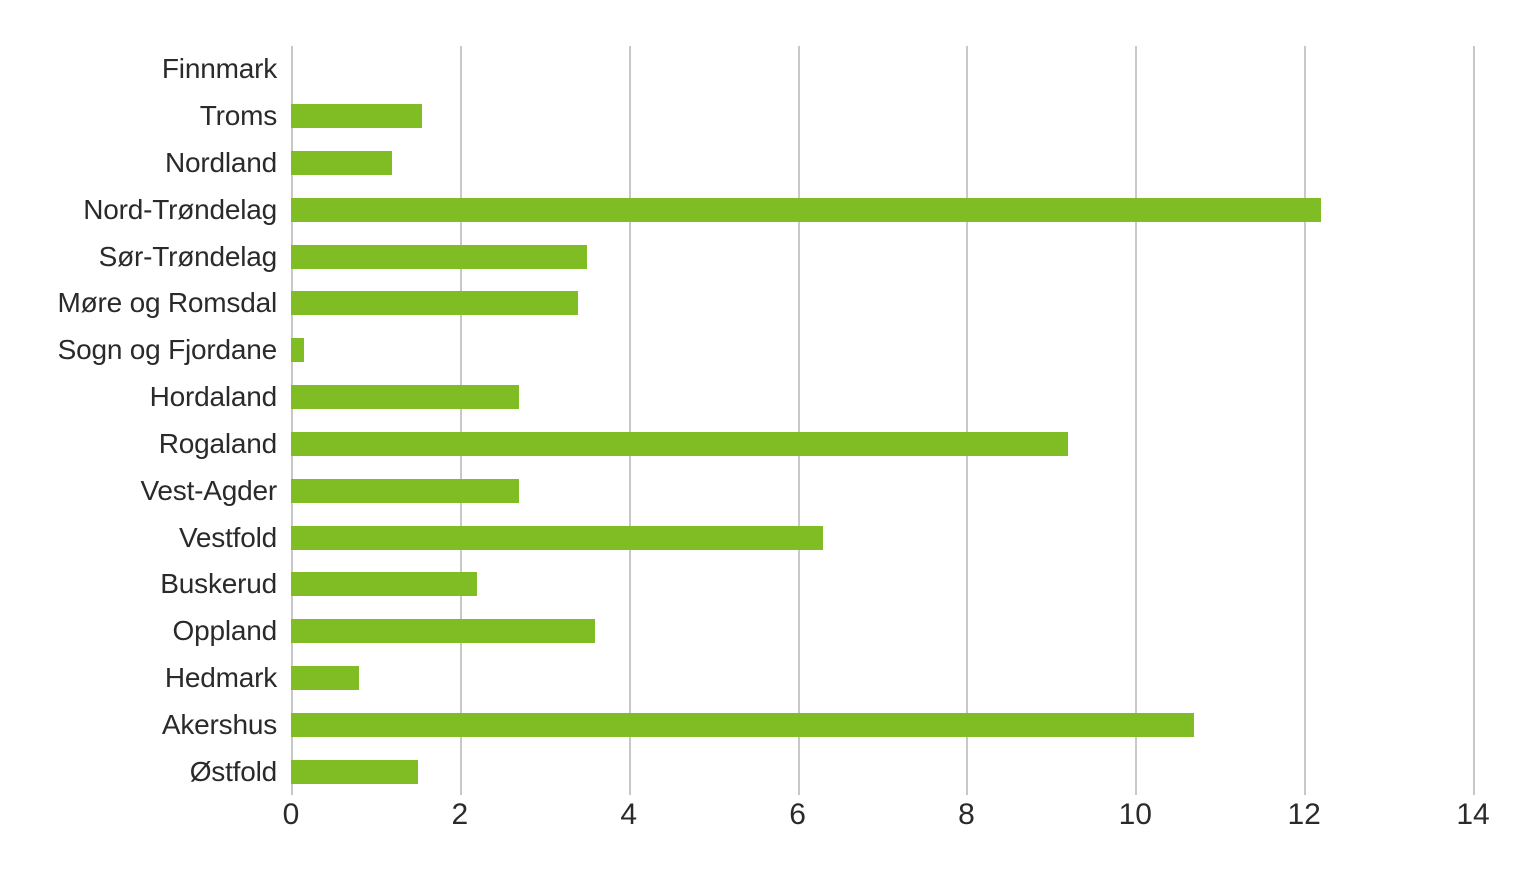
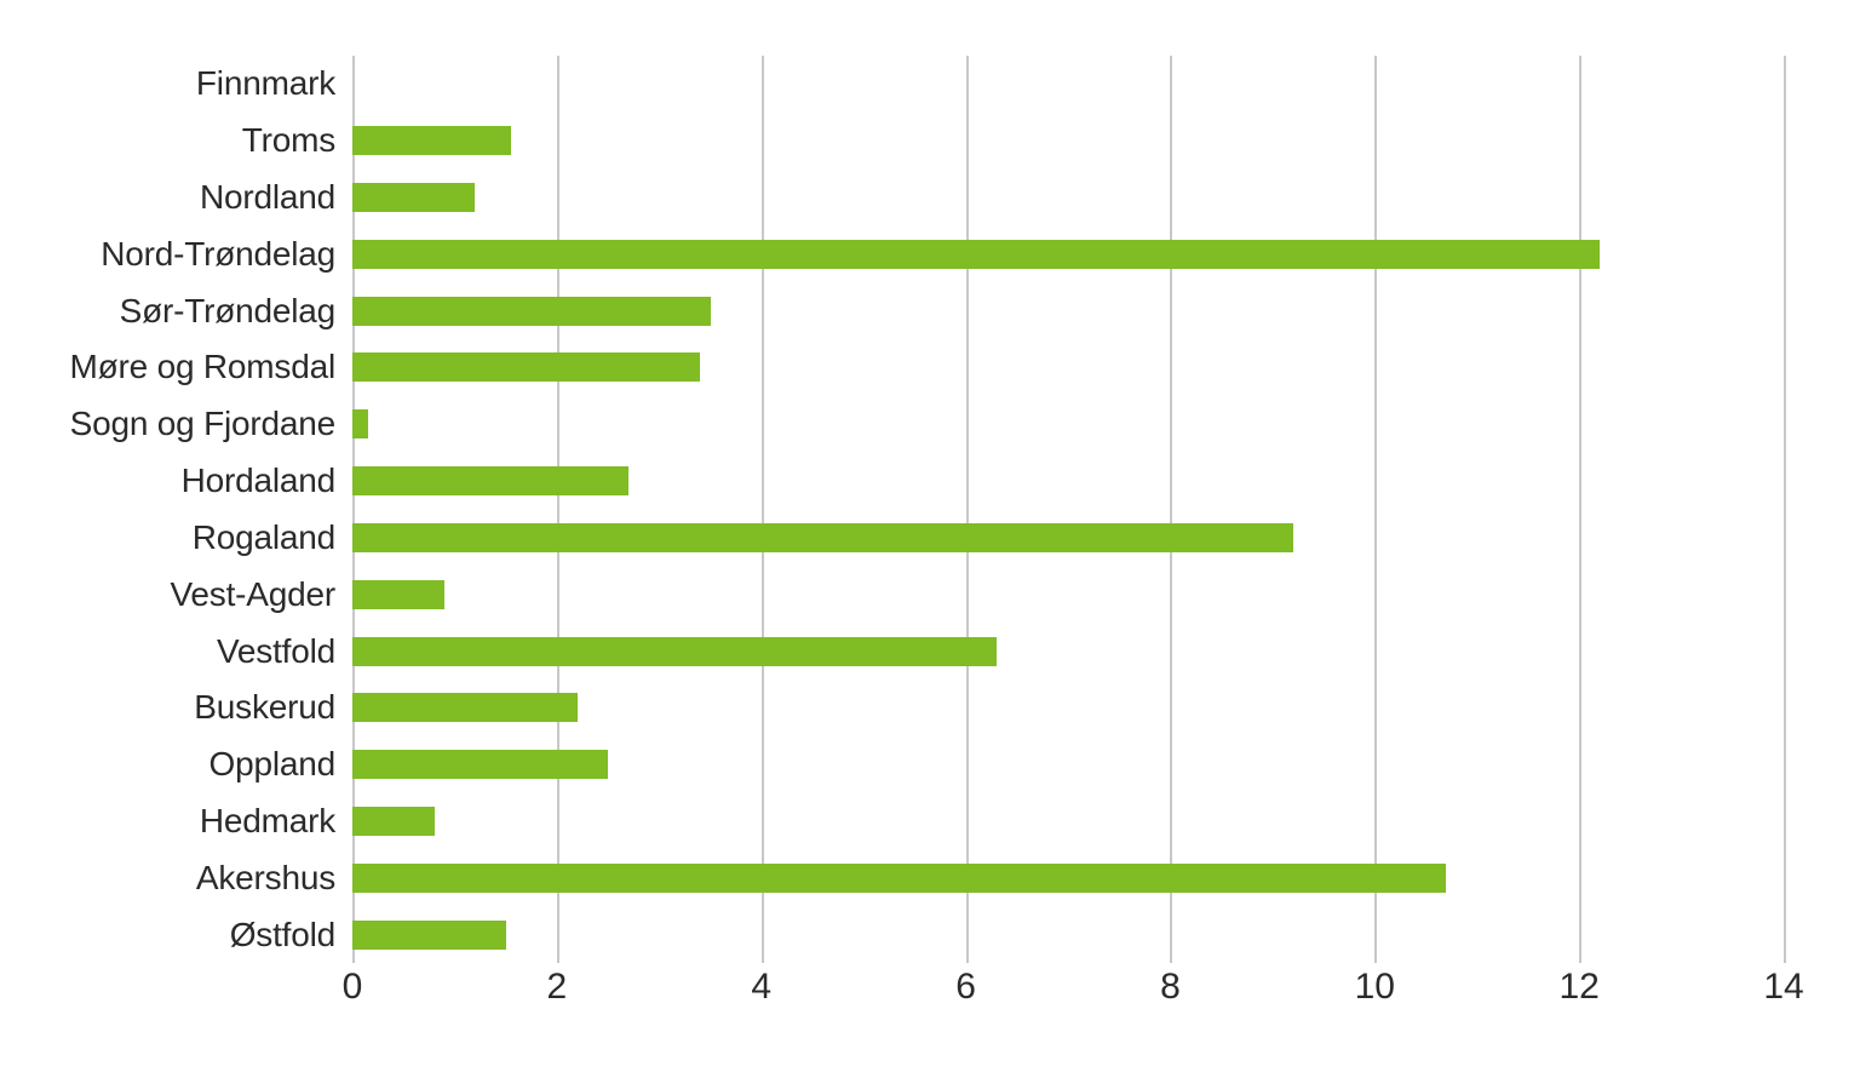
Vest-Agder: 2.7 -> 0.9
Oppland: 3.6 -> 2.5
